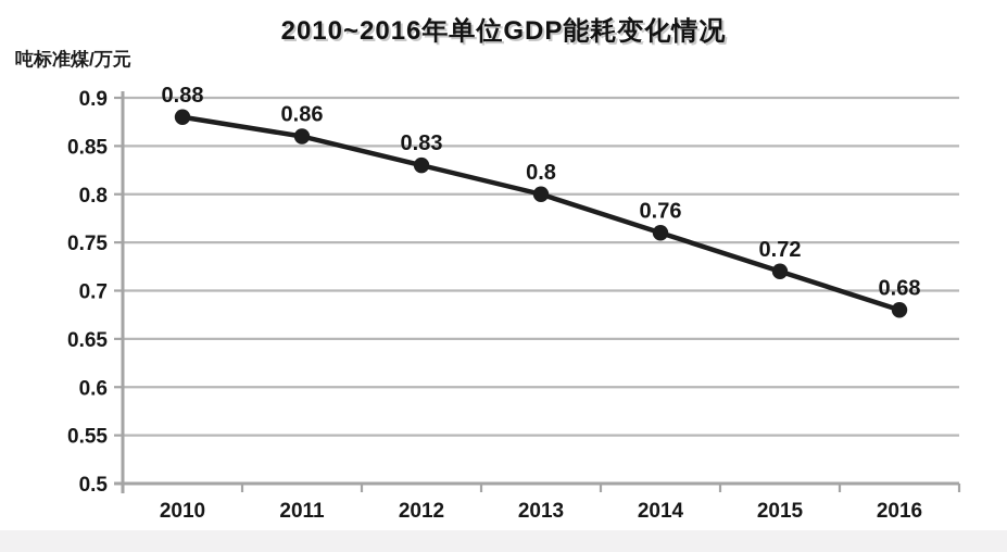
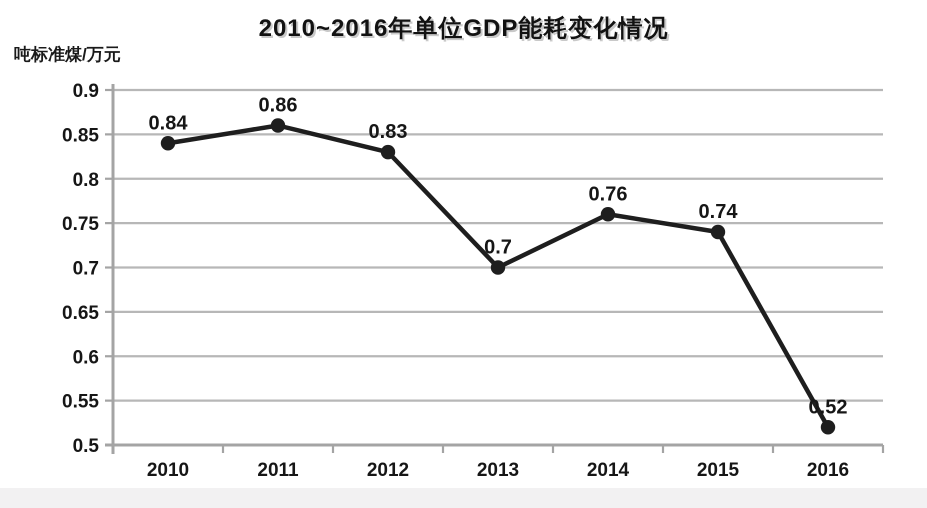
2010: 0.88 -> 0.84
2013: 0.8 -> 0.7
2015: 0.72 -> 0.74
2016: 0.68 -> 0.52
